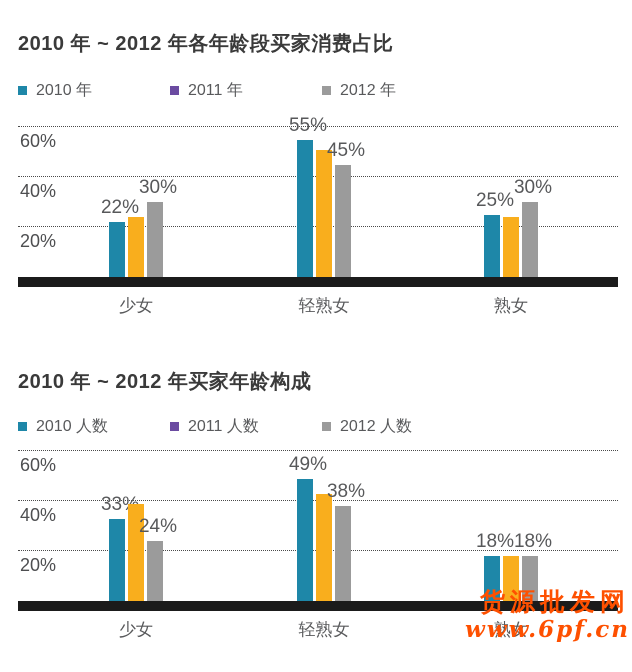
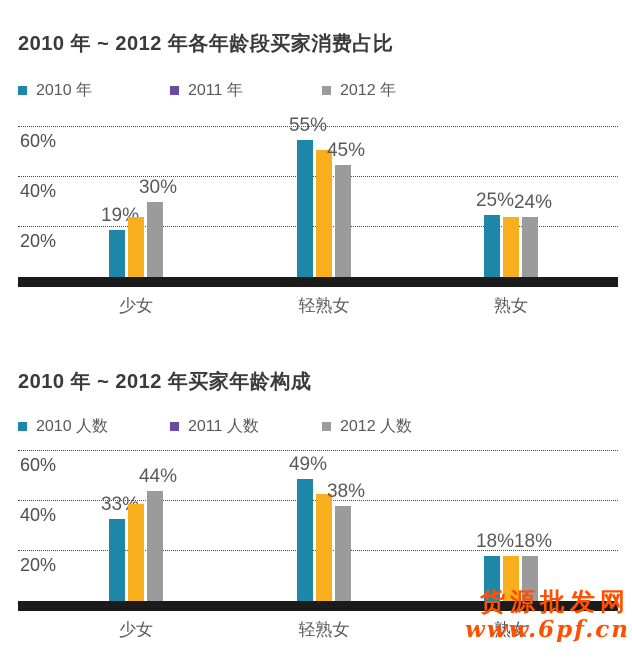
2010 年 ~ 2012 年各年龄段买家消费占比/2010 年/少女: 22% -> 19%
2010 年 ~ 2012 年各年龄段买家消费占比/2012 年/熟女: 30% -> 24%
2010 年 ~ 2012 年买家年龄构成/2012 人数/少女: 24% -> 44%
